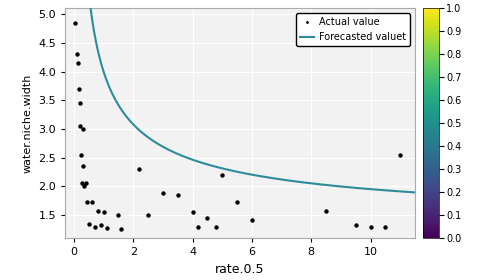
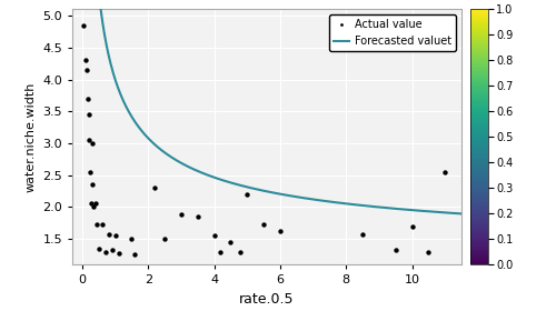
Actual value/6: 1.42 -> 1.62
Actual value/10: 1.30 -> 1.70
